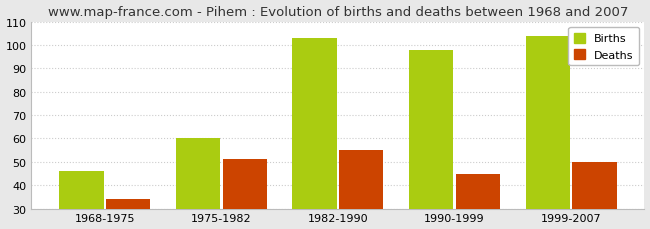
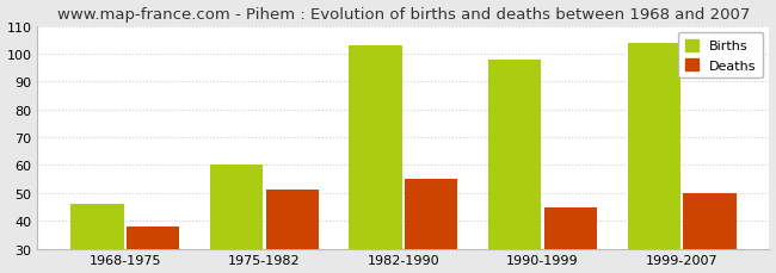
Deaths/1968-1975: 34 -> 38
